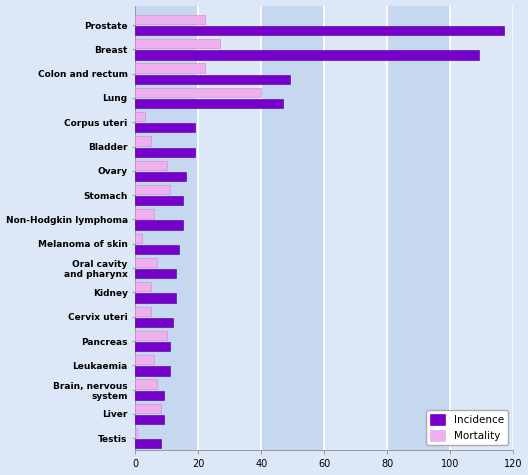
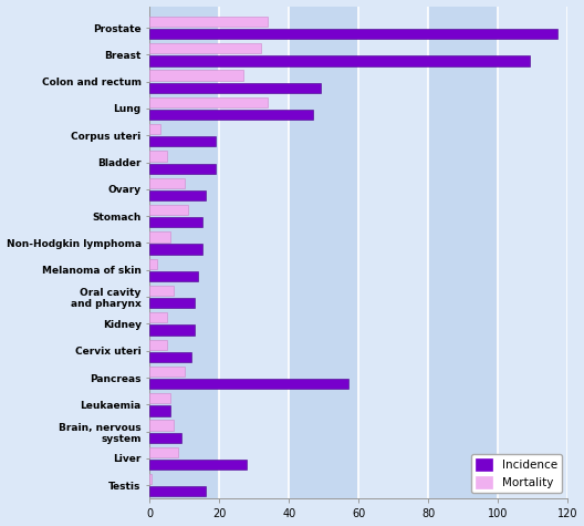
Mortality/Prostate: 22.0 -> 34.0
Mortality/Breast: 27.0 -> 32.0
Mortality/Colon and rectum: 22.0 -> 27.0
Mortality/Lung: 40.0 -> 34.0
Incidence/Pancreas: 11 -> 57
Incidence/Leukaemia: 11 -> 6
Incidence/Liver: 9 -> 28
Incidence/Testis: 8 -> 16
